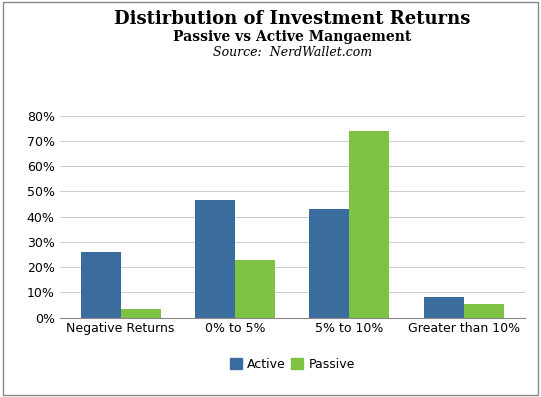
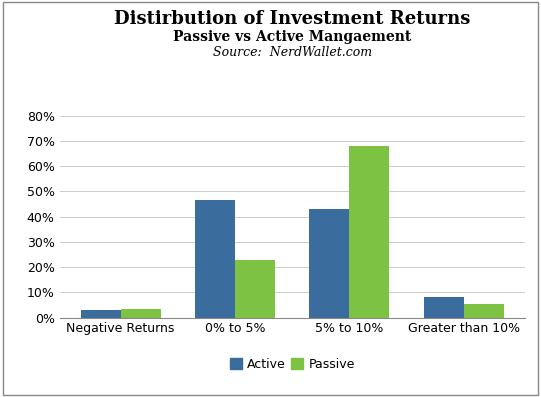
Active/Negative Returns: 26.0% -> 3.0%
Passive/5% to 10%: 74.0% -> 68.0%
